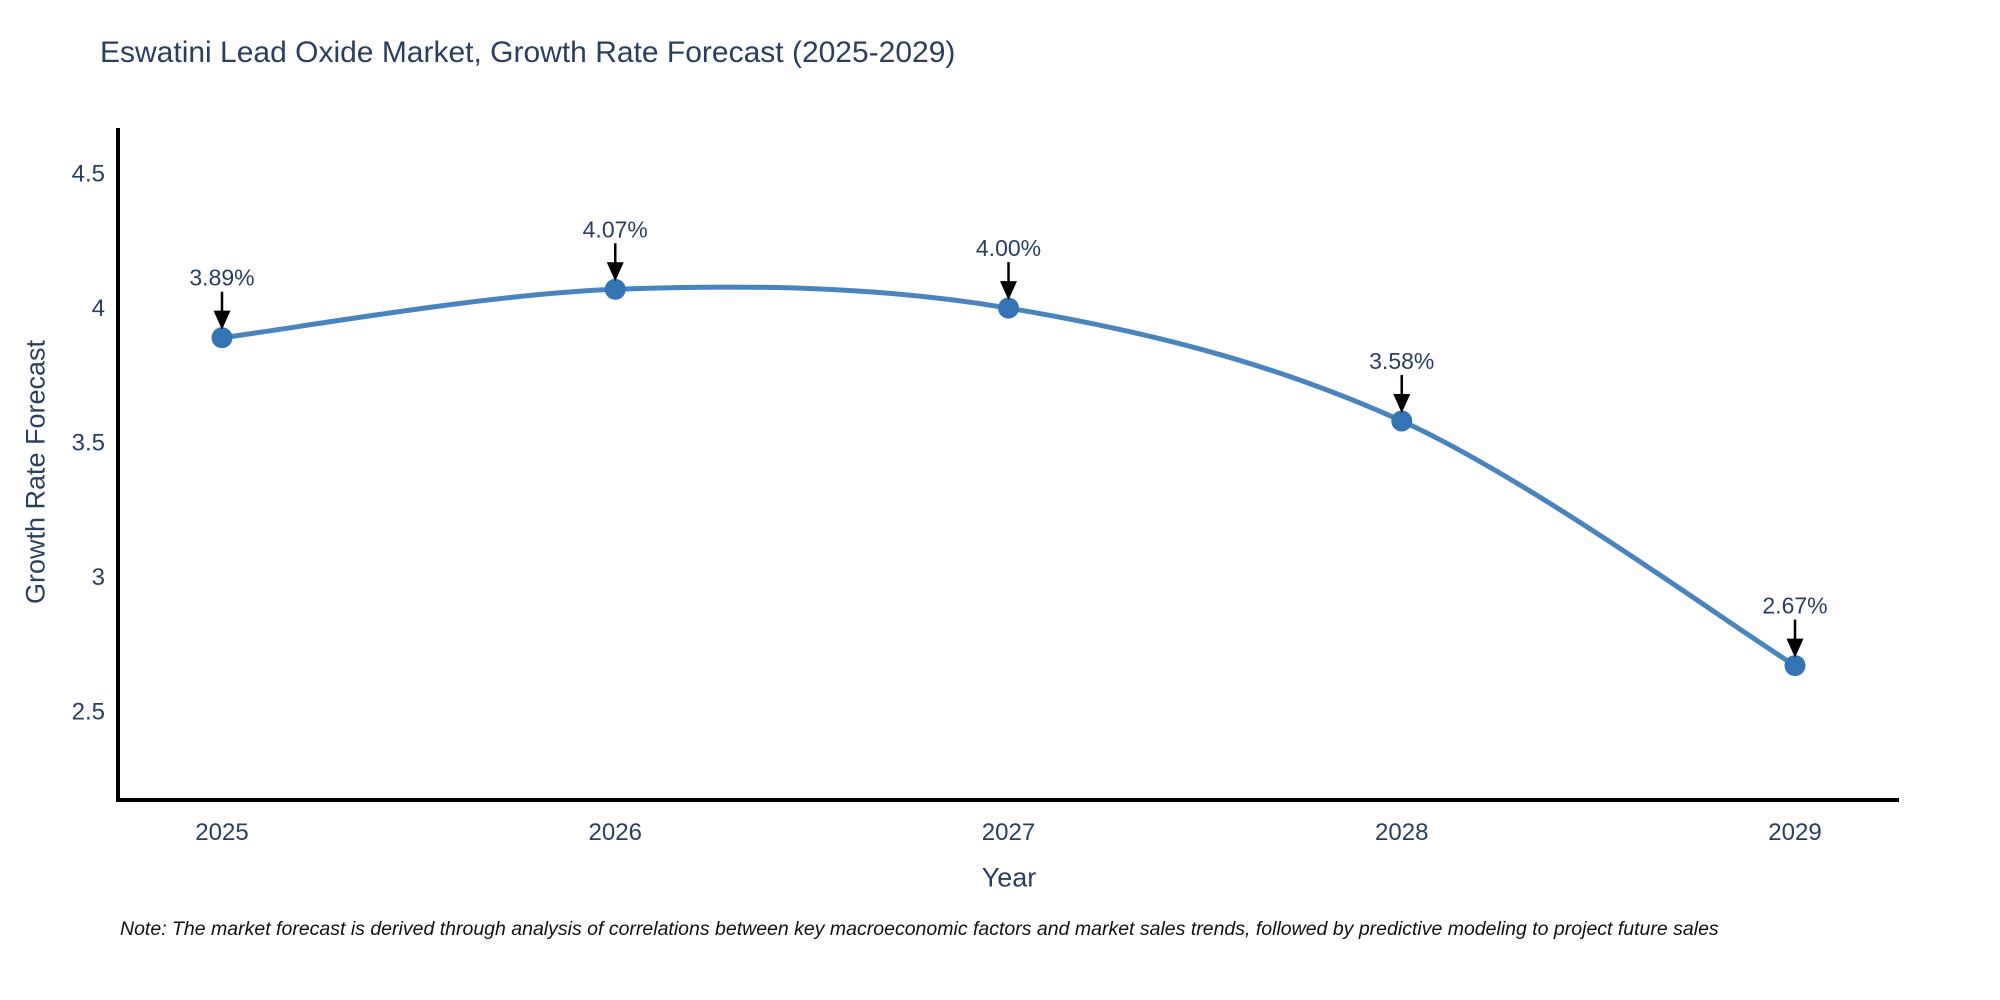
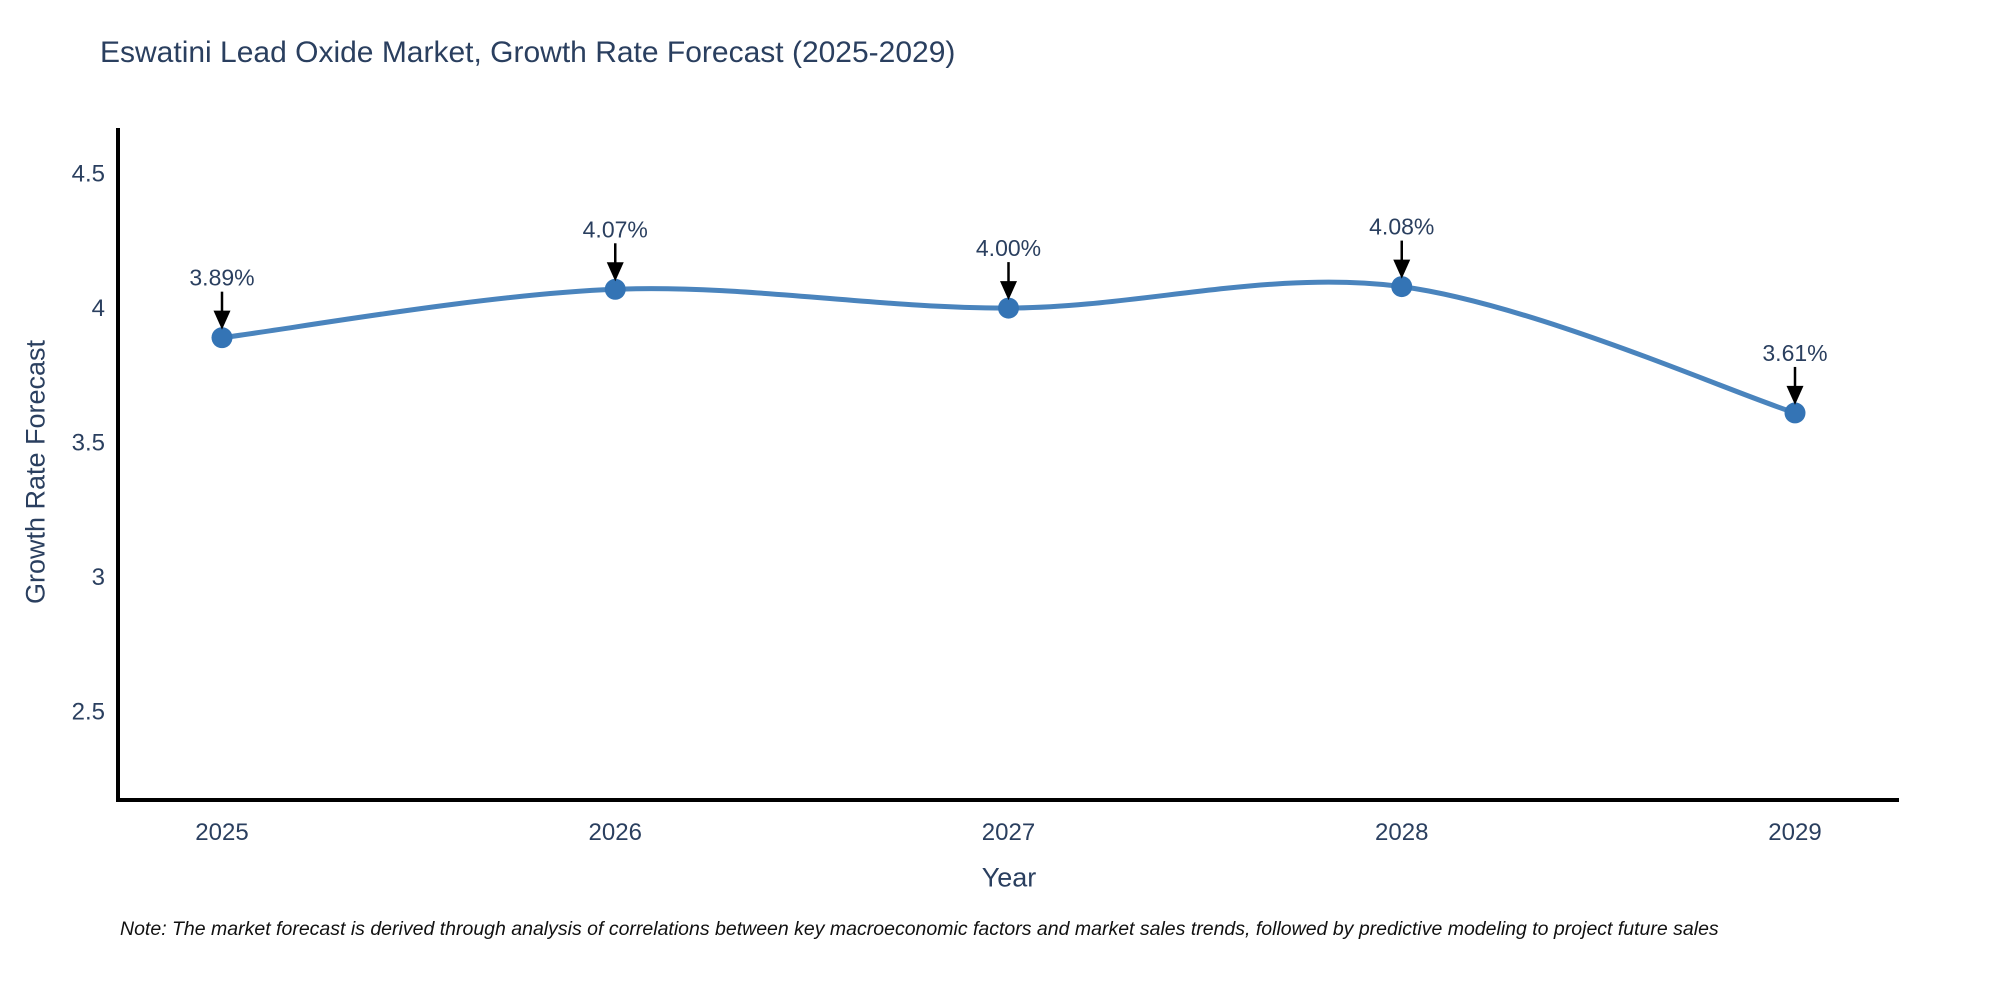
2028: 3.58% -> 4.08%
2029: 2.67% -> 3.61%
